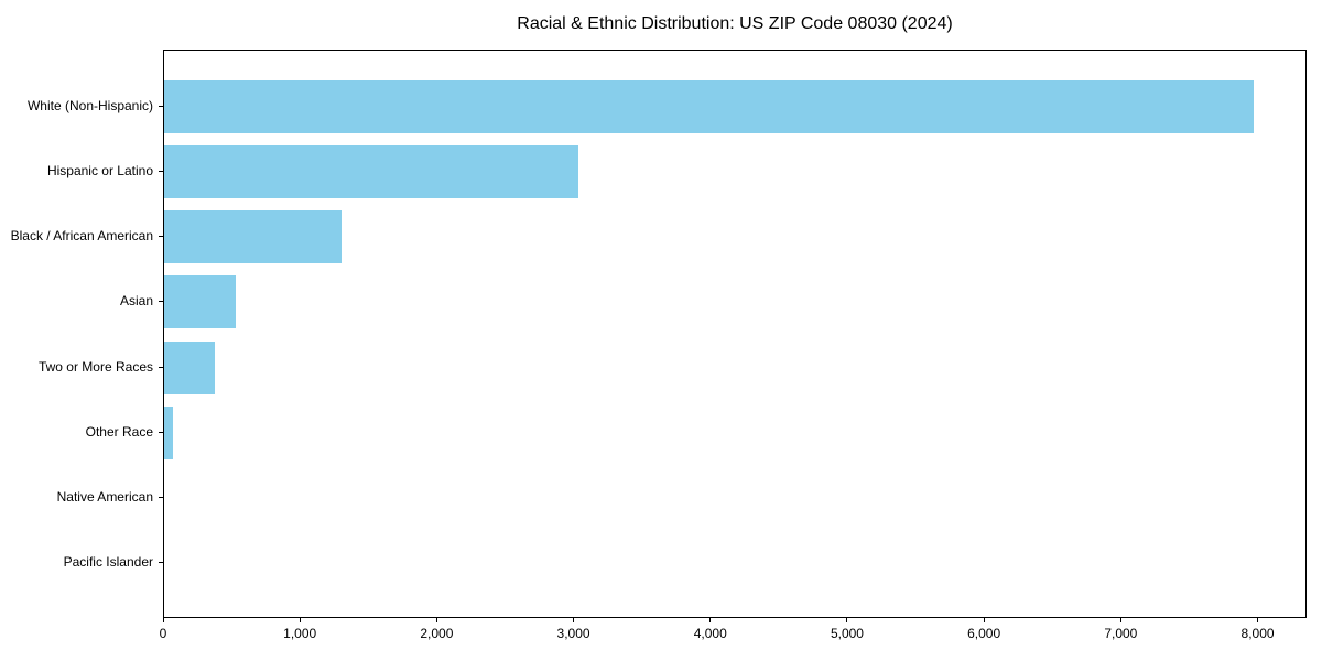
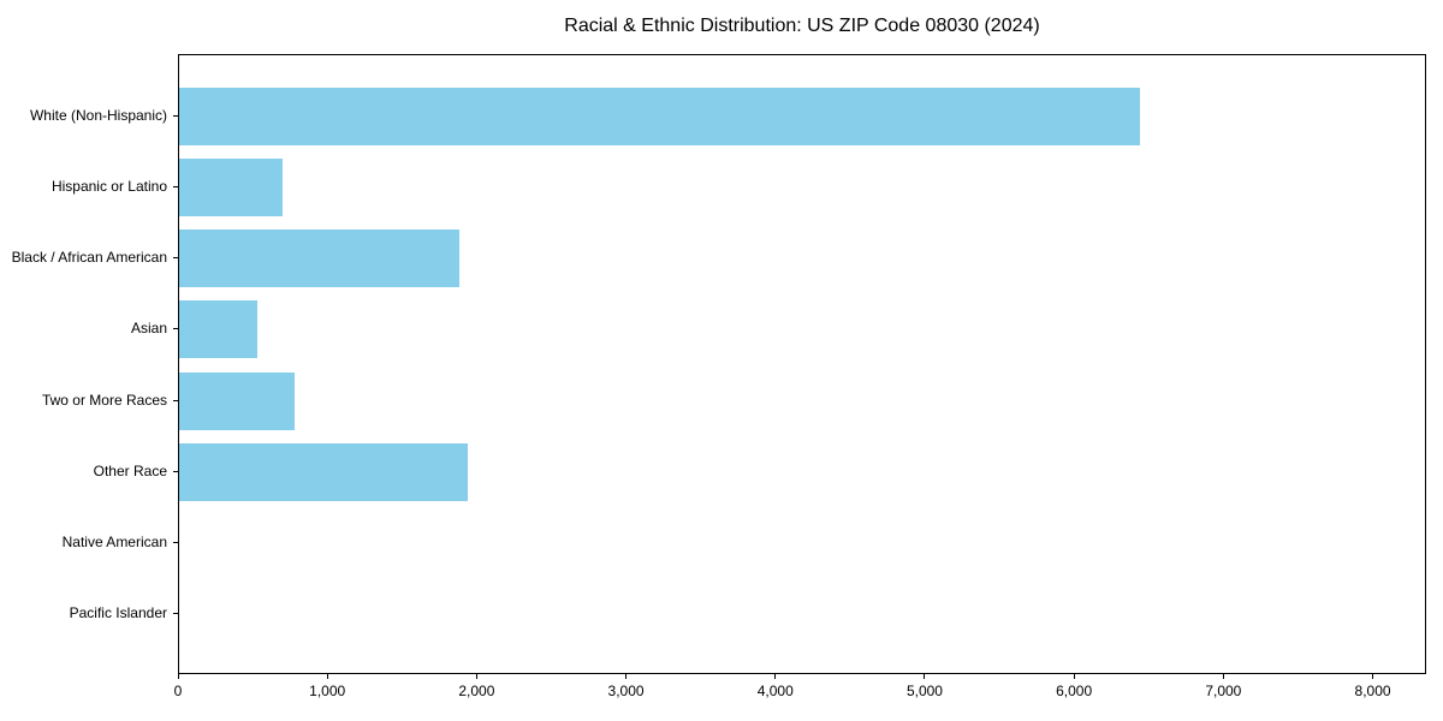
White (Non-Hispanic): 7960 -> 6430
Hispanic or Latino: 3030 -> 690
Black / African American: 1300 -> 1880
Two or More Races: 370 -> 770
Other Race: 60 -> 1930
